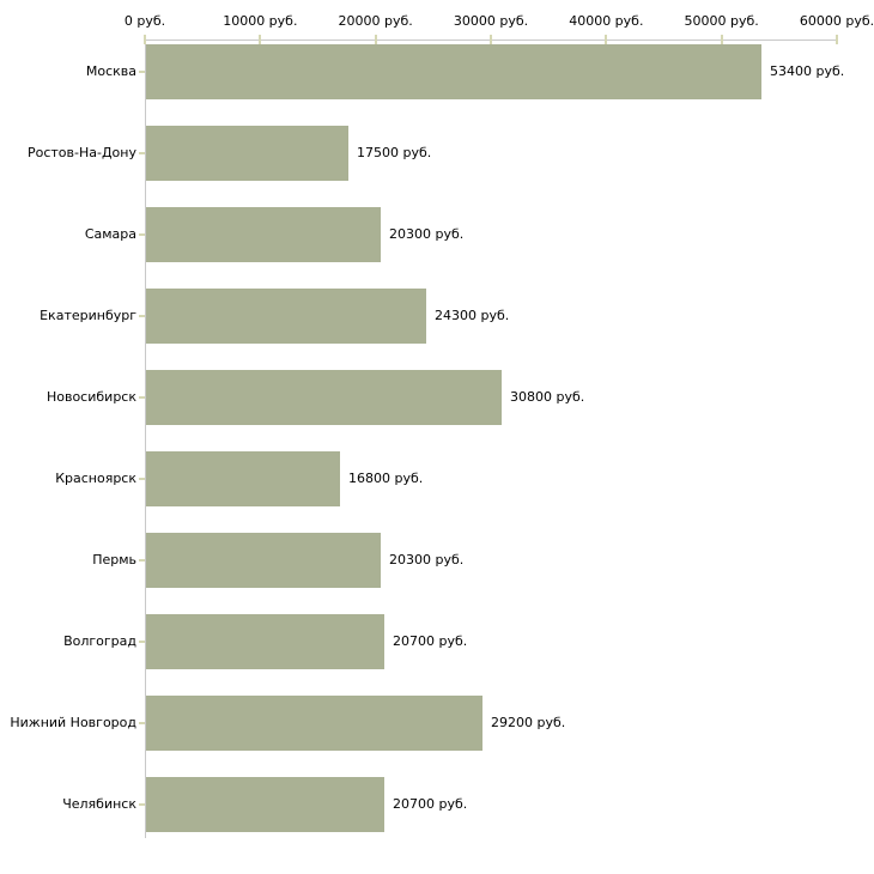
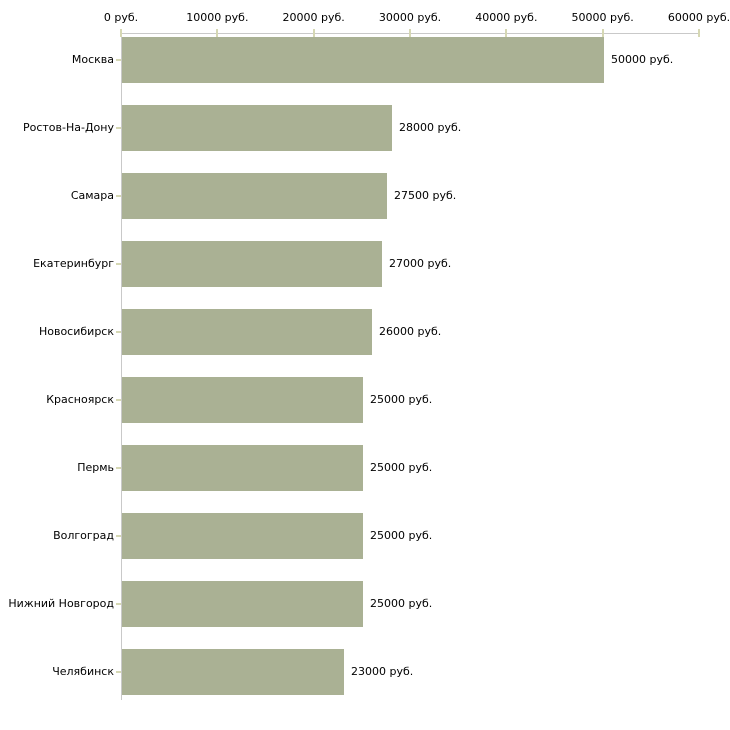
Москва: 53400 -> 50000
Ростов-На-Дону: 17500 -> 28000
Самара: 20300 -> 27500
Екатеринбург: 24300 -> 27000
Новосибирск: 30800 -> 26000
Красноярск: 16800 -> 25000
Пермь: 20300 -> 25000
Волгоград: 20700 -> 25000
Нижний Новгород: 29200 -> 25000
Челябинск: 20700 -> 23000
